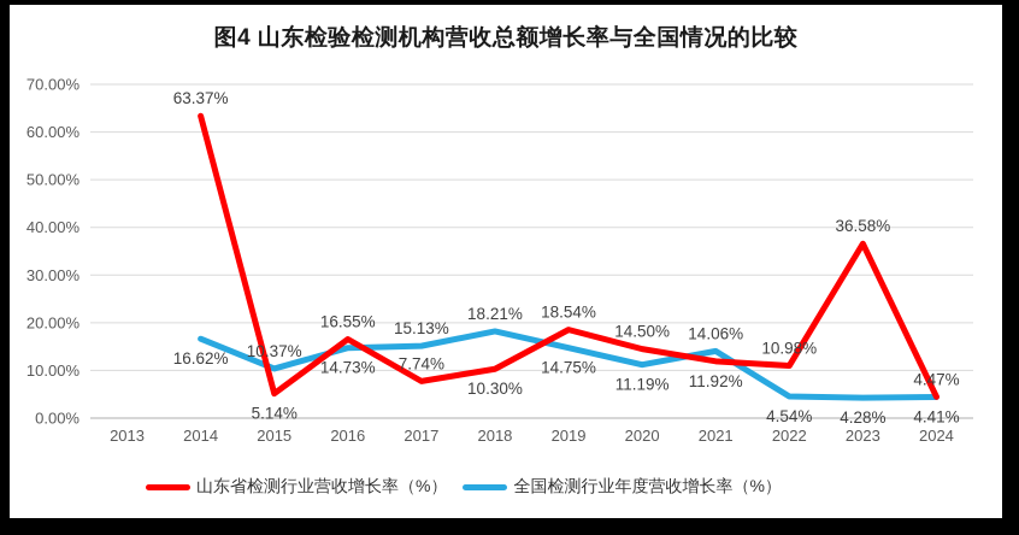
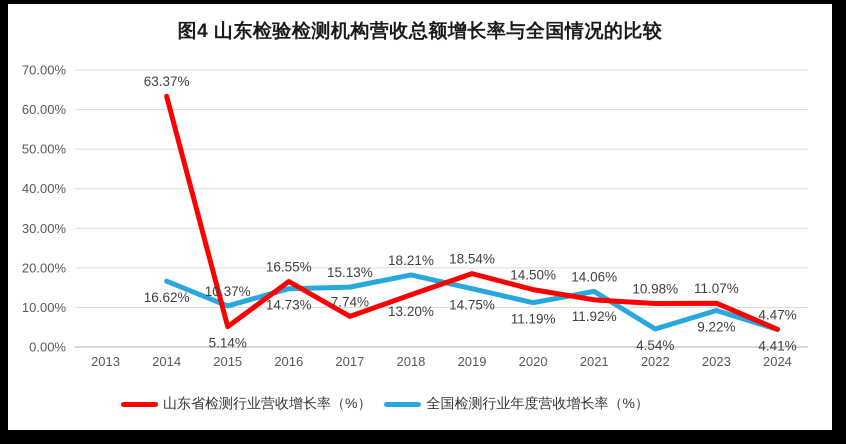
山东省检测行业营收增长率（%）/2018: 10.30% -> 13.20%
山东省检测行业营收增长率（%）/2023: 36.58% -> 11.07%
全国检测行业年度营收增长率（%）/2023: 4.28% -> 9.22%
